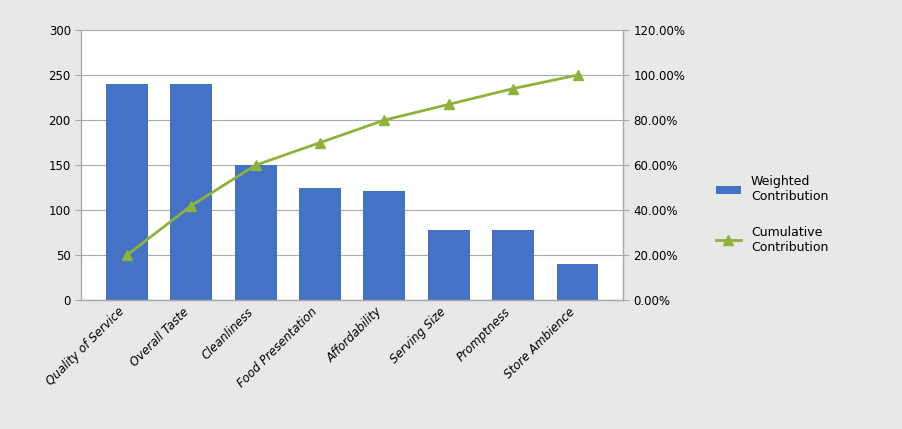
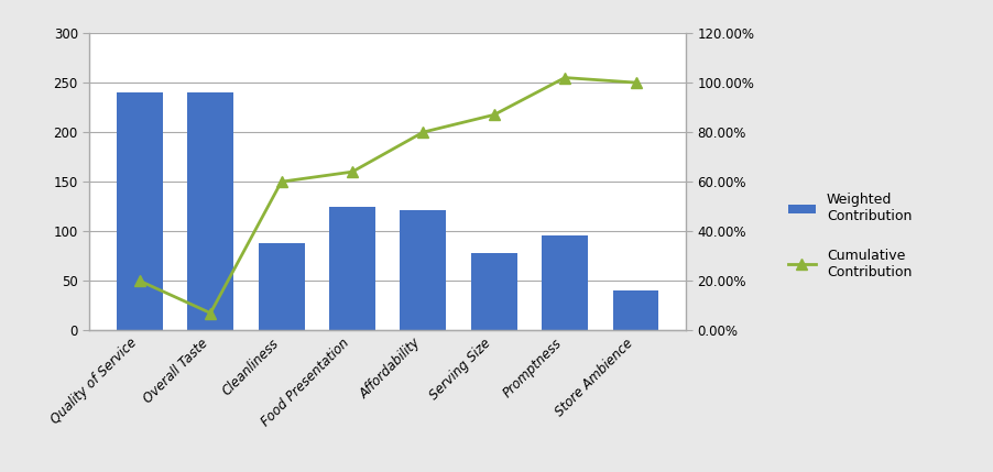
Cumulative Contribution/Overall Taste: 42% -> 7%
Weighted Contribution/Cleanliness: 150 -> 88
Cumulative Contribution/Food Presentation: 70% -> 64%
Weighted Contribution/Promptness: 78 -> 96
Cumulative Contribution/Promptness: 94% -> 102%
